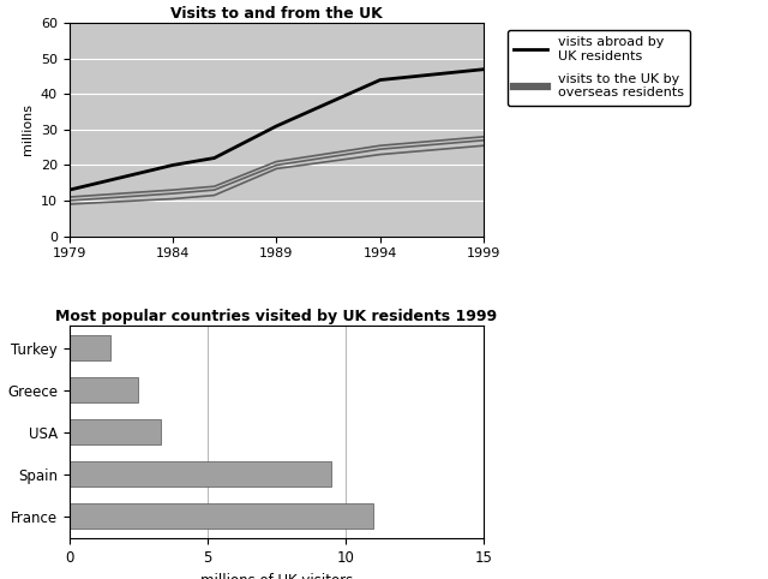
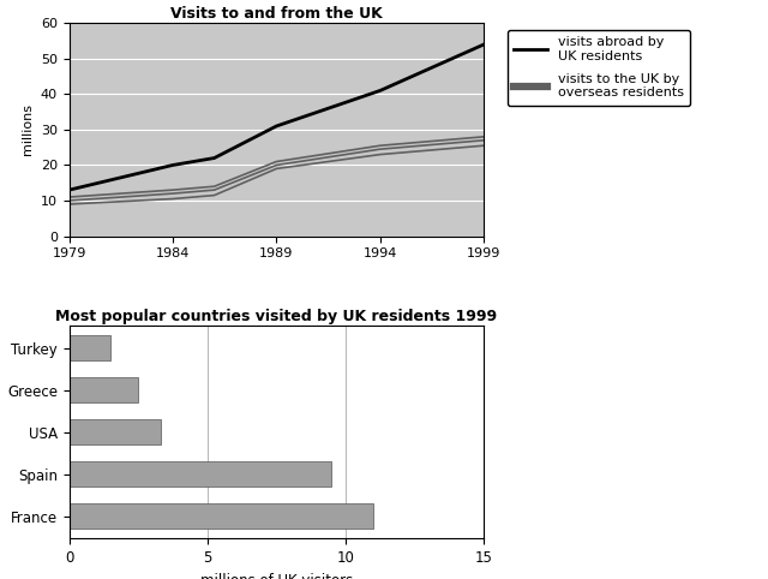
Visits to and from the UK/visits abroad by UK residents/1994: 44 -> 41
Visits to and from the UK/visits abroad by UK residents/1999: 47 -> 54
